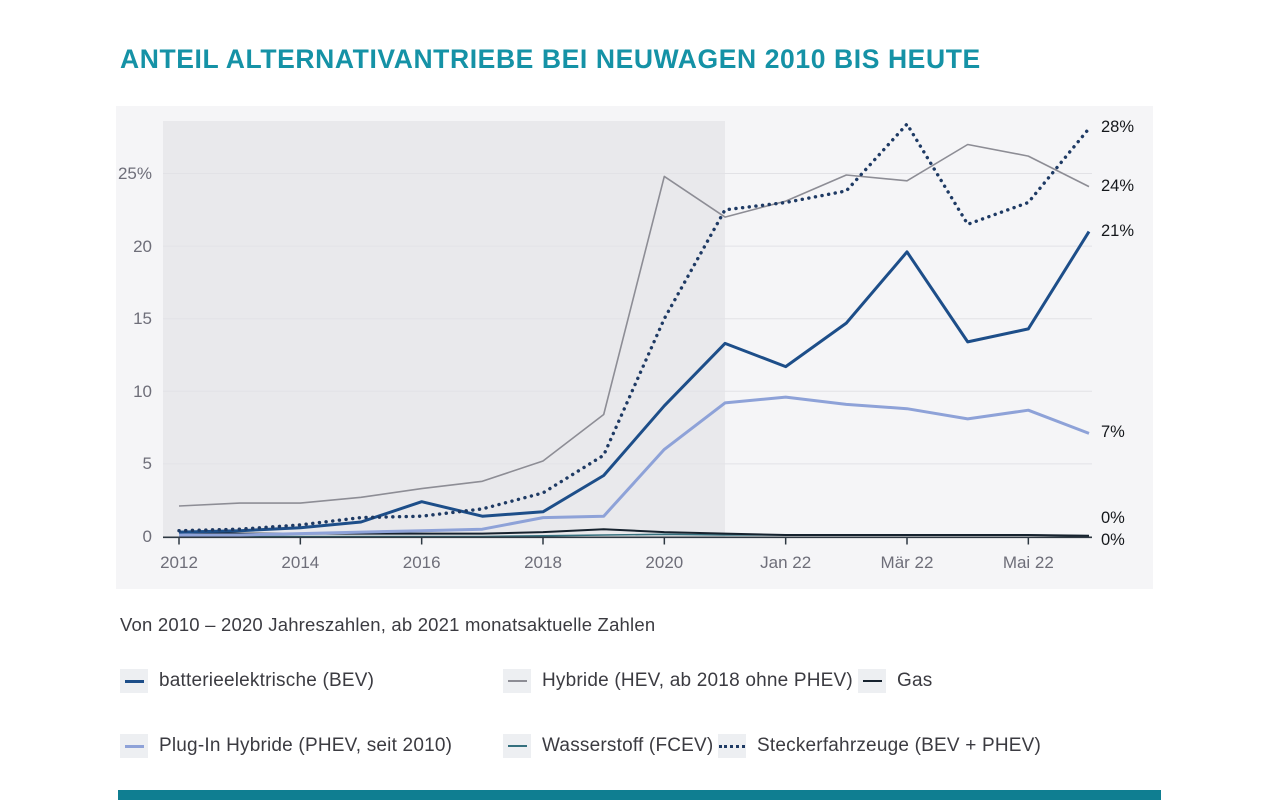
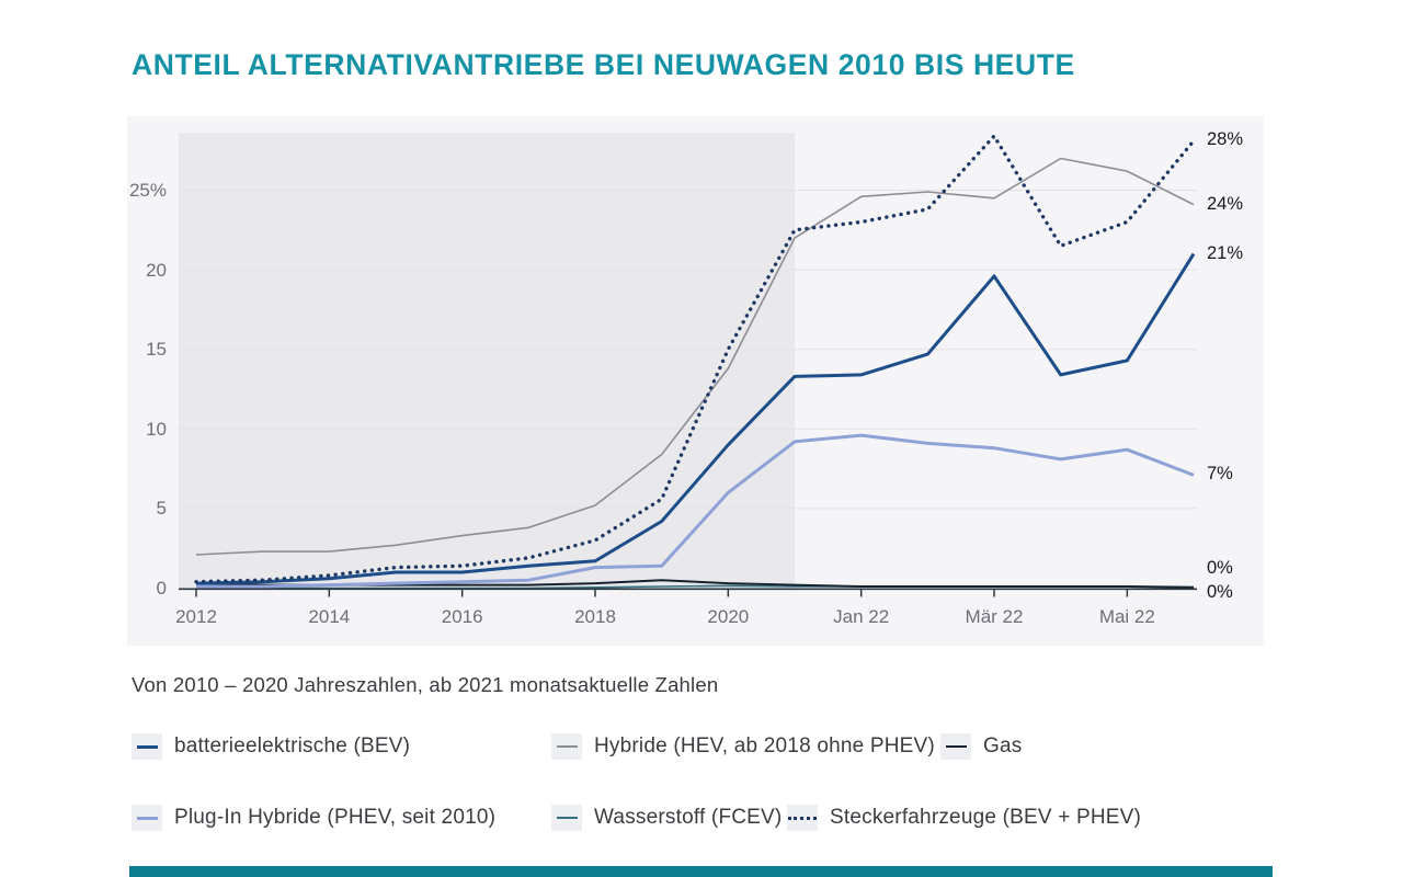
batterieelektrische (BEV)/2016: 2.4% -> 1.0%
Hybride (HEV, ab 2018 ohne PHEV)/2020: 24.8% -> 13.8%
Hybride (HEV, ab 2018 ohne PHEV)/Jan 22: 23.1% -> 24.6%
batterieelektrische (BEV)/Jan 22: 11.7% -> 13.4%
